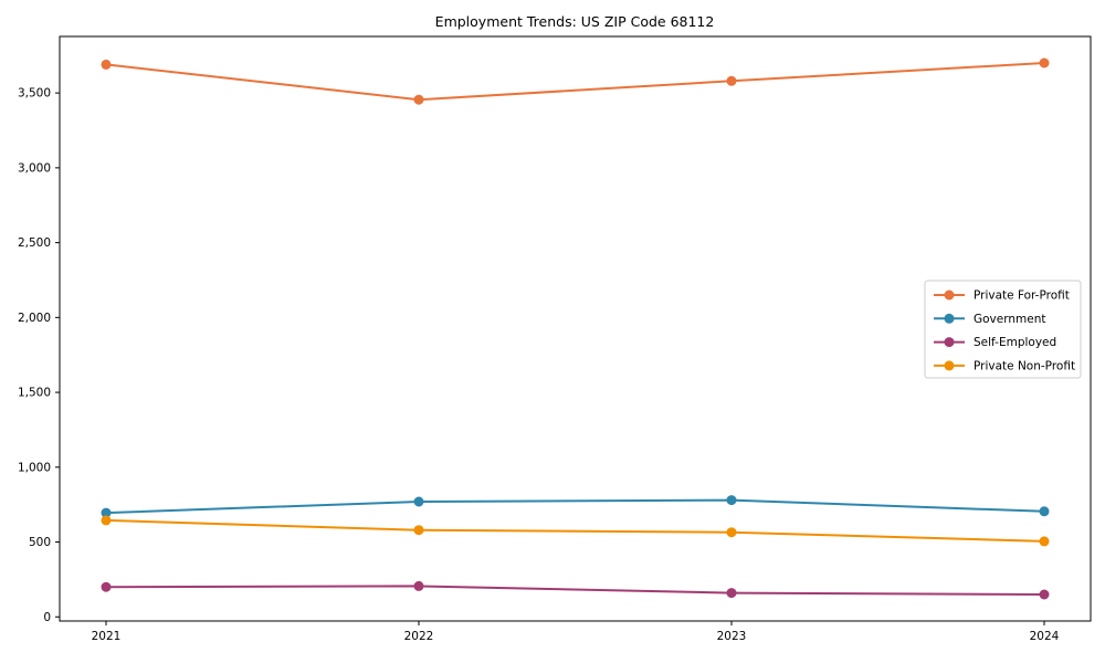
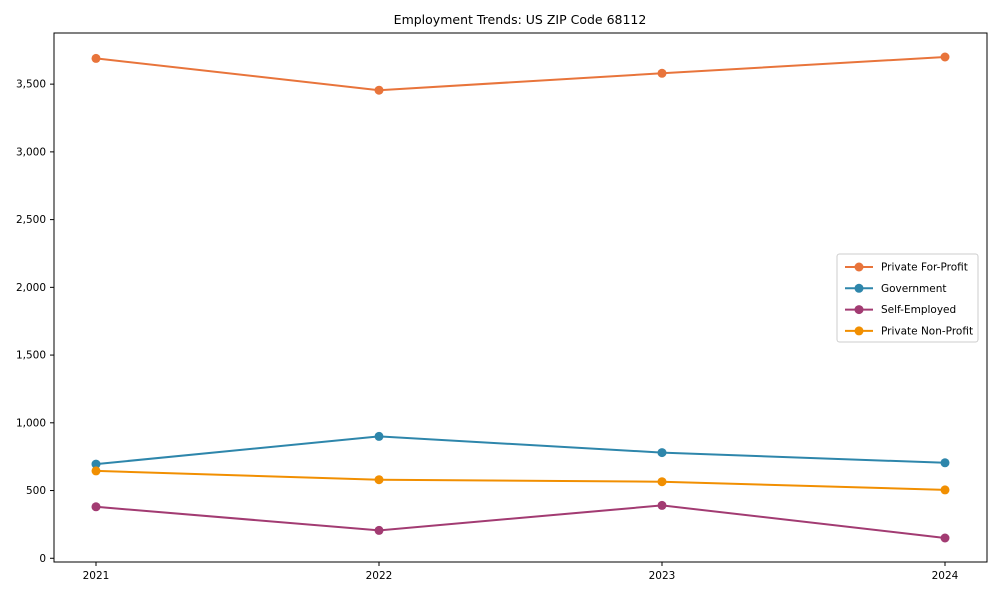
Self-Employed/2021: 200 -> 380
Government/2022: 770 -> 900
Self-Employed/2023: 160 -> 390
